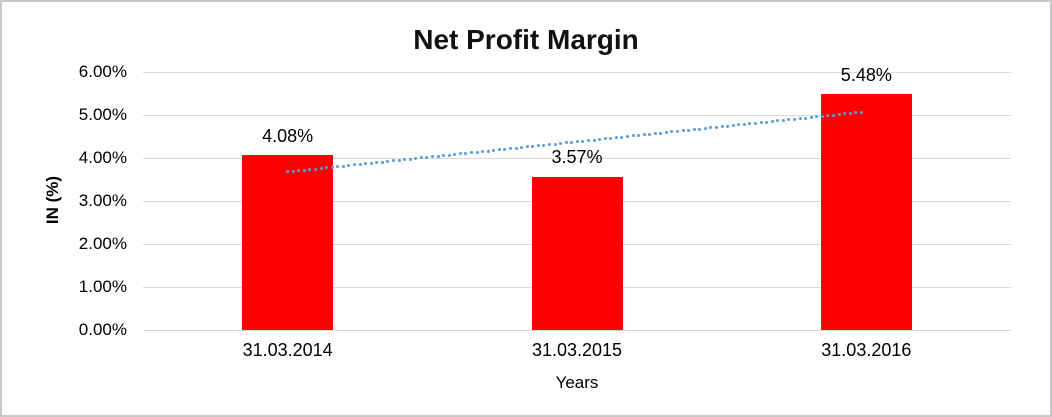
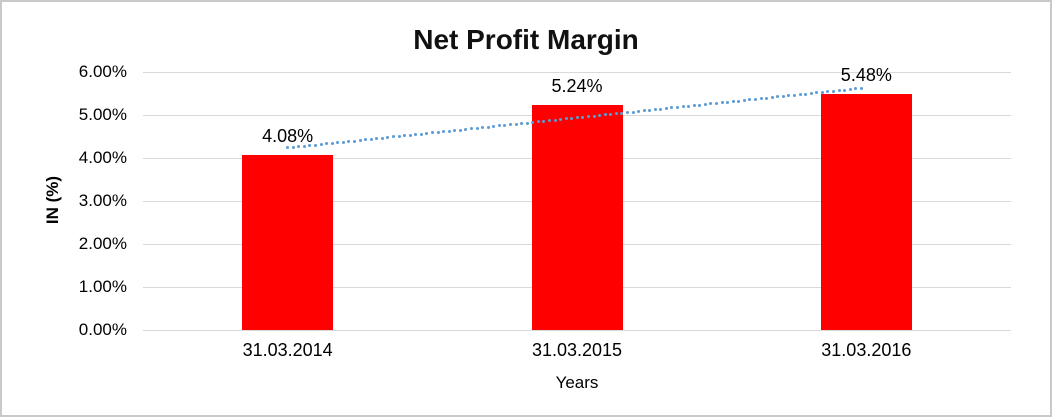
31.03.2015: 3.57% -> 5.24%
